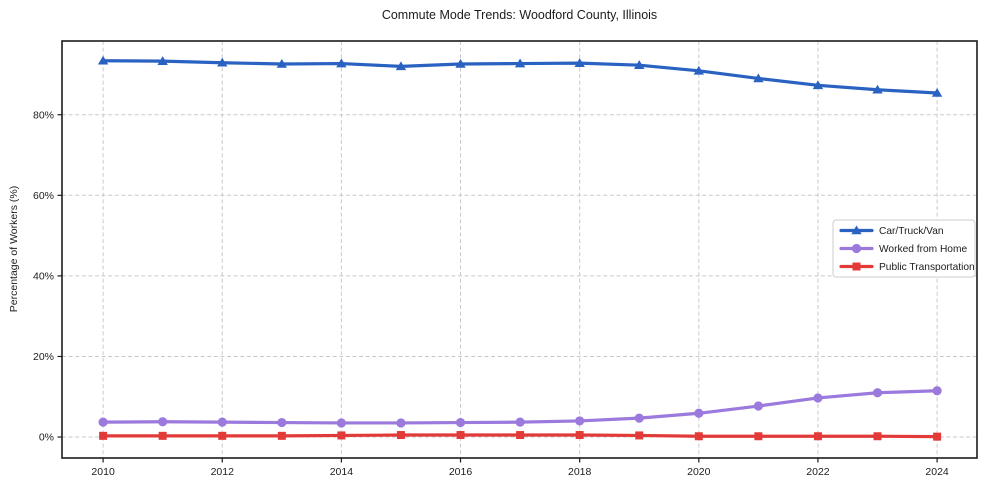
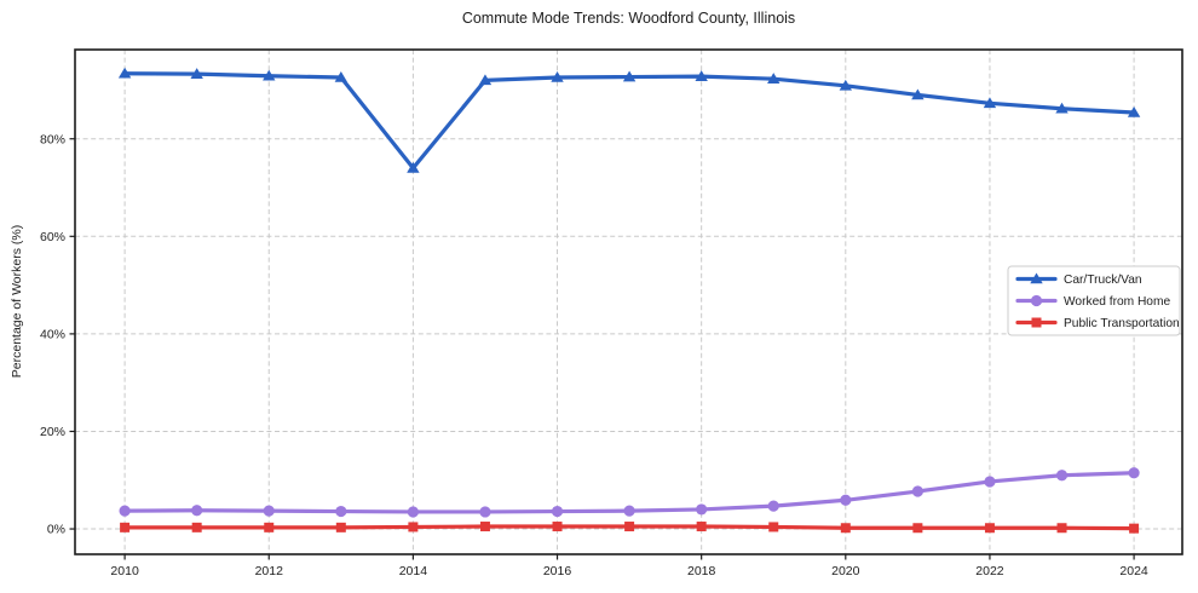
Car/Truck/Van/2014: 93% -> 74%
